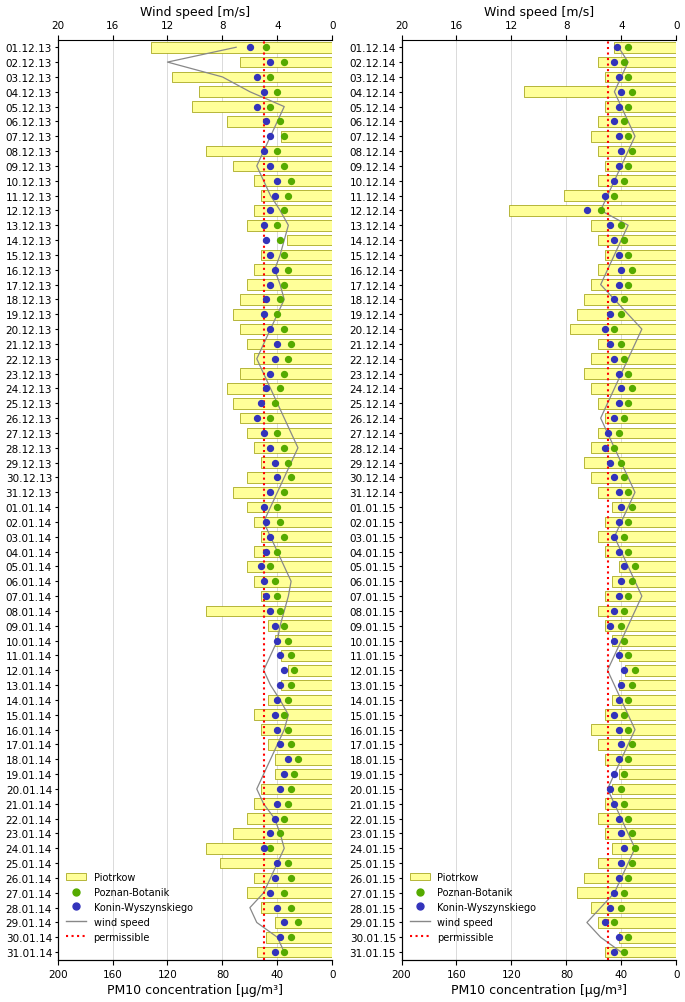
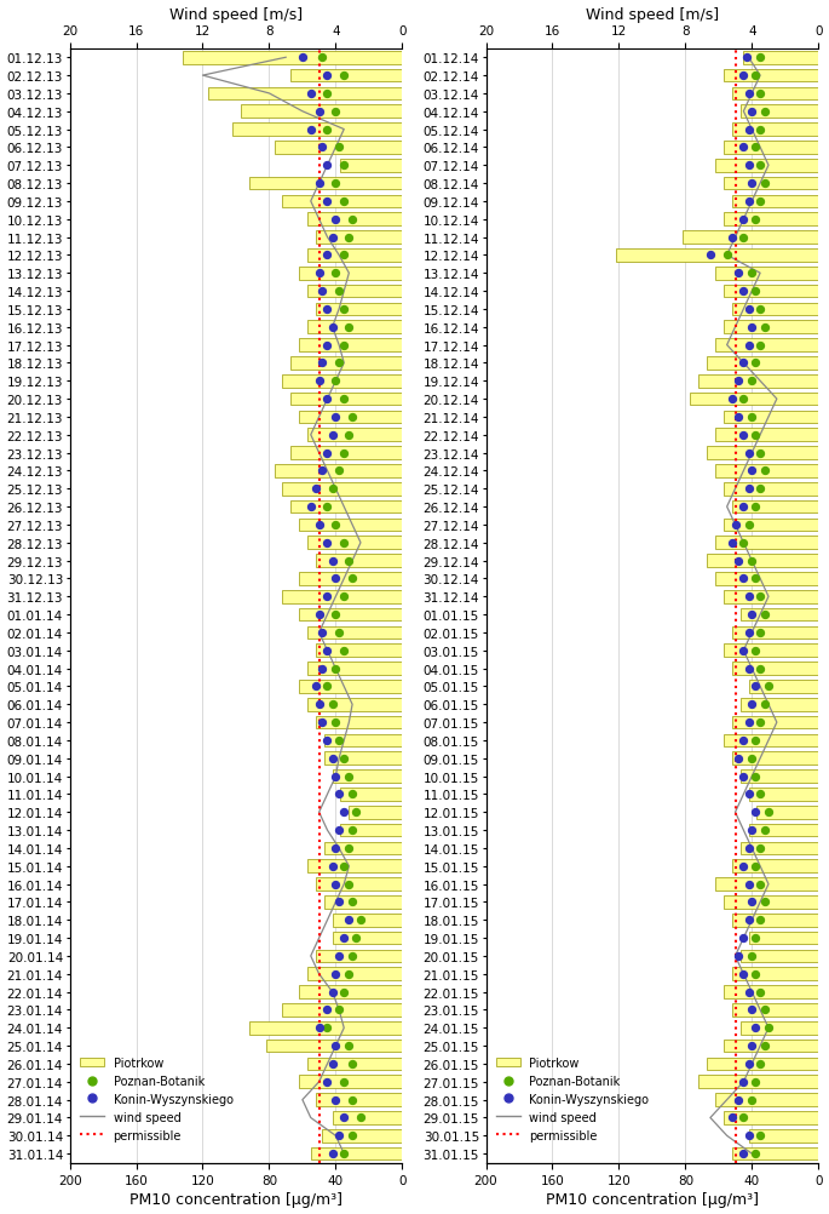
Piotrkow/14.12.13: 33 -> 57
Piotrkow/08.01.14: 92 -> 47
Piotrkow/04.12.14: 111 -> 47
